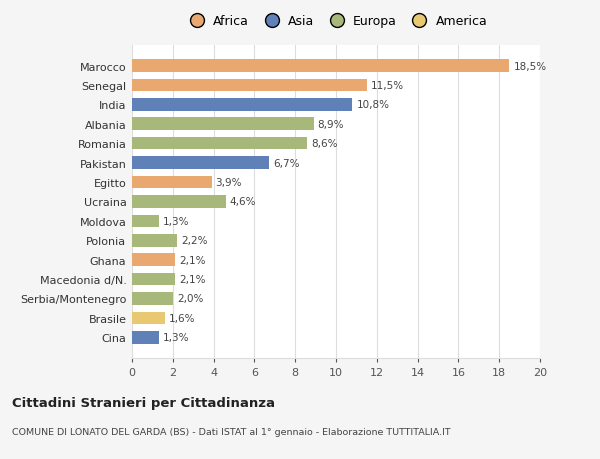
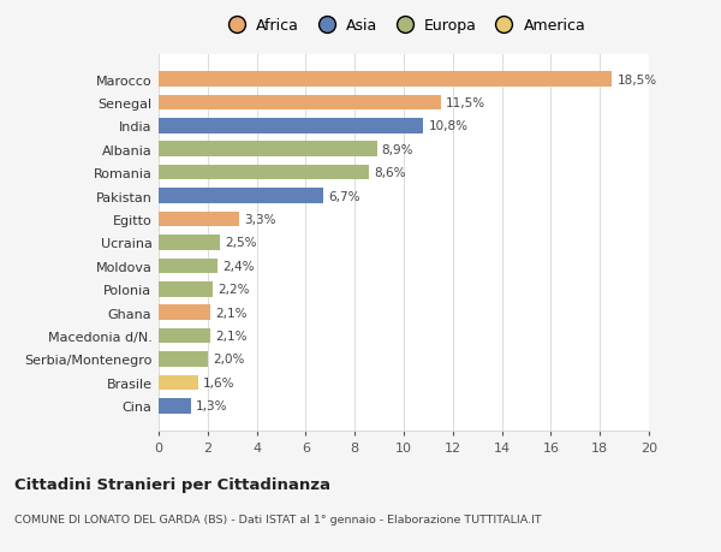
Egitto: 3,9% -> 3,3%
Ucraina: 4,6% -> 2,5%
Moldova: 1,3% -> 2,4%
